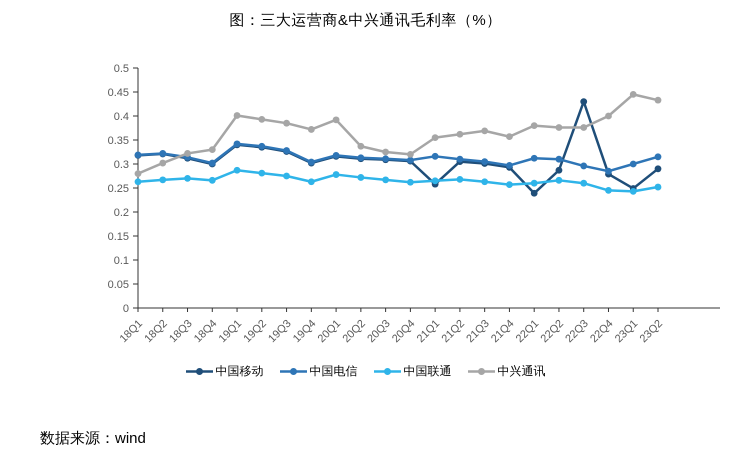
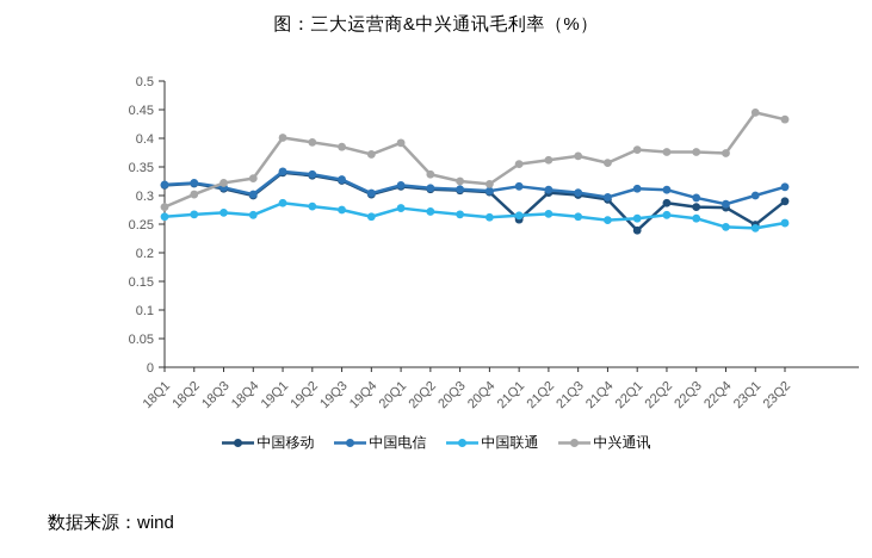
中国移动/22Q3: 0.43 -> 0.28
中兴通讯/22Q4: 0.40 -> 0.37
